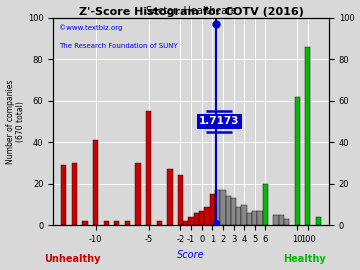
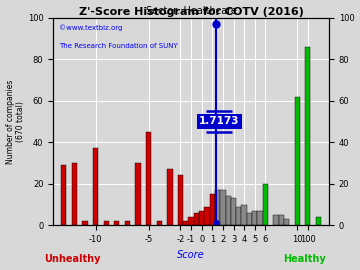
-10: 41 -> 37
-5: 55 -> 45
